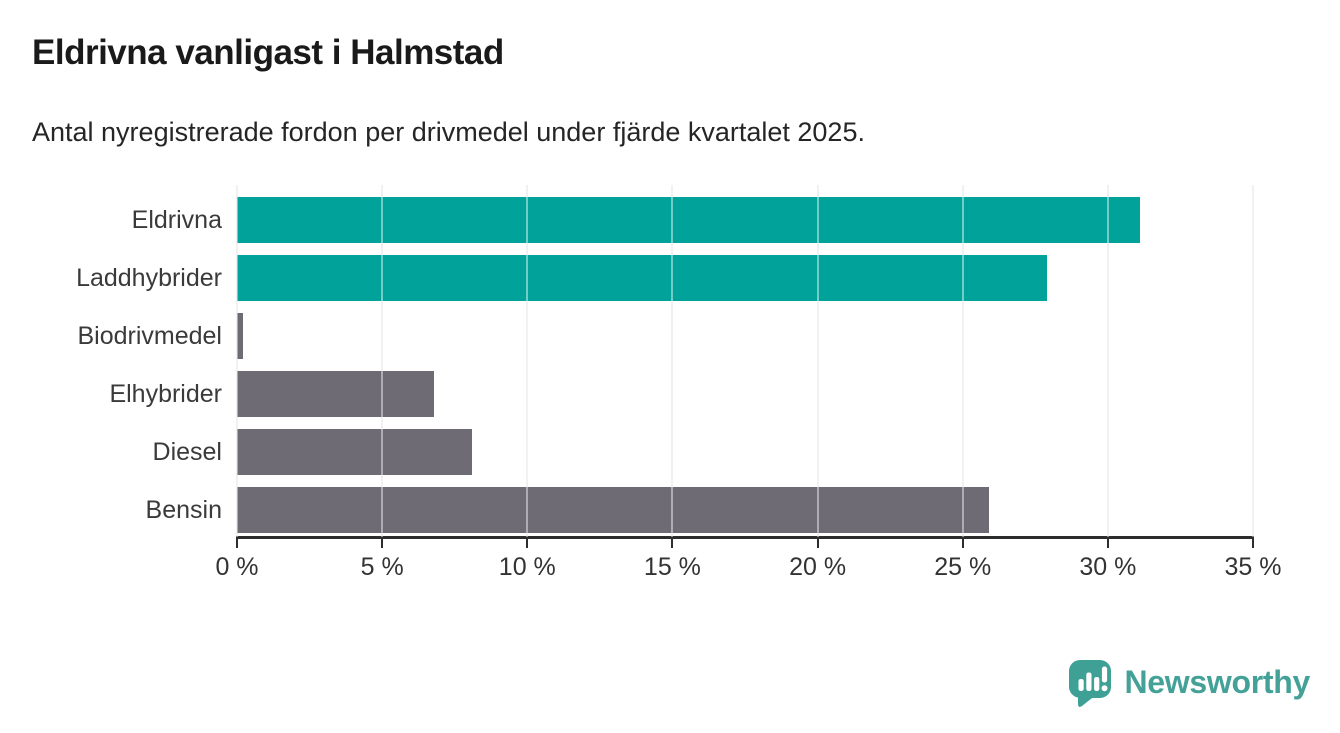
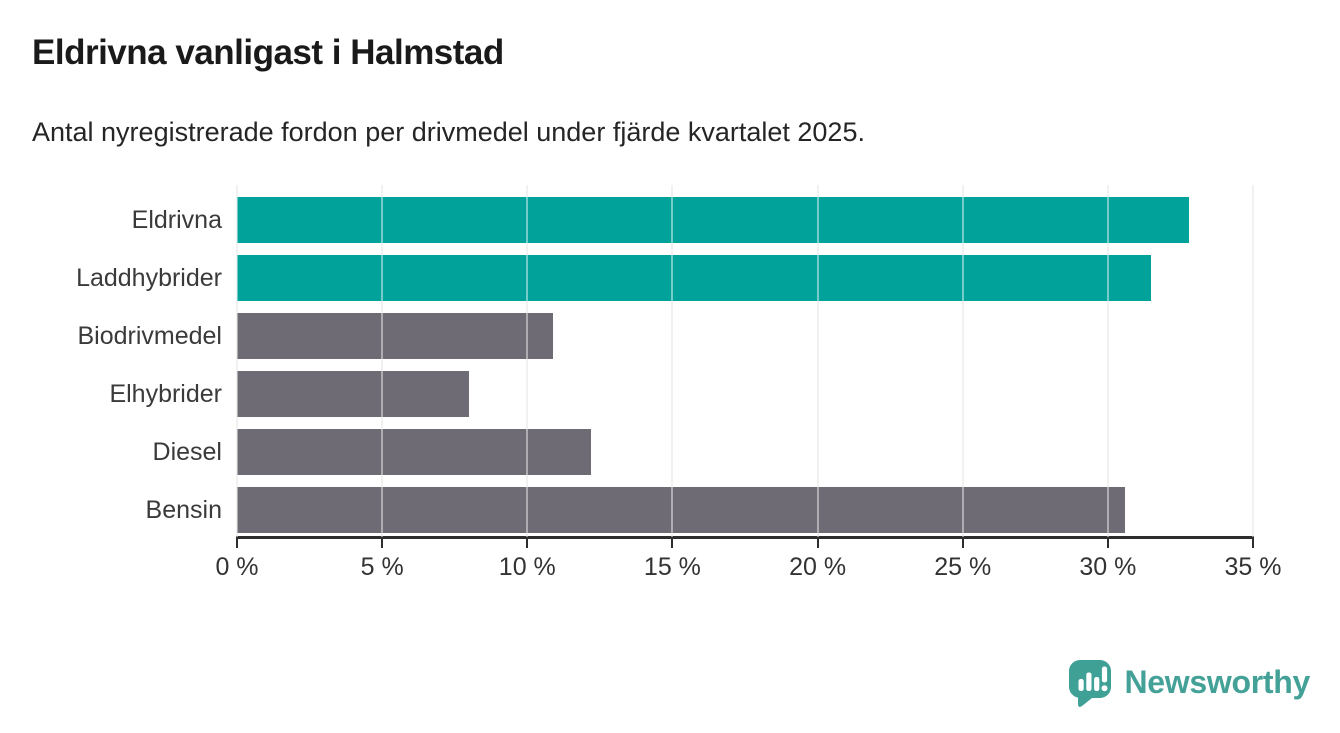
Eldrivna: 31.1% -> 32.8%
Laddhybrider: 27.9% -> 31.5%
Biodrivmedel: 0.2% -> 10.9%
Elhybrider: 6.8% -> 8.0%
Diesel: 8.1% -> 12.2%
Bensin: 25.9% -> 30.6%
